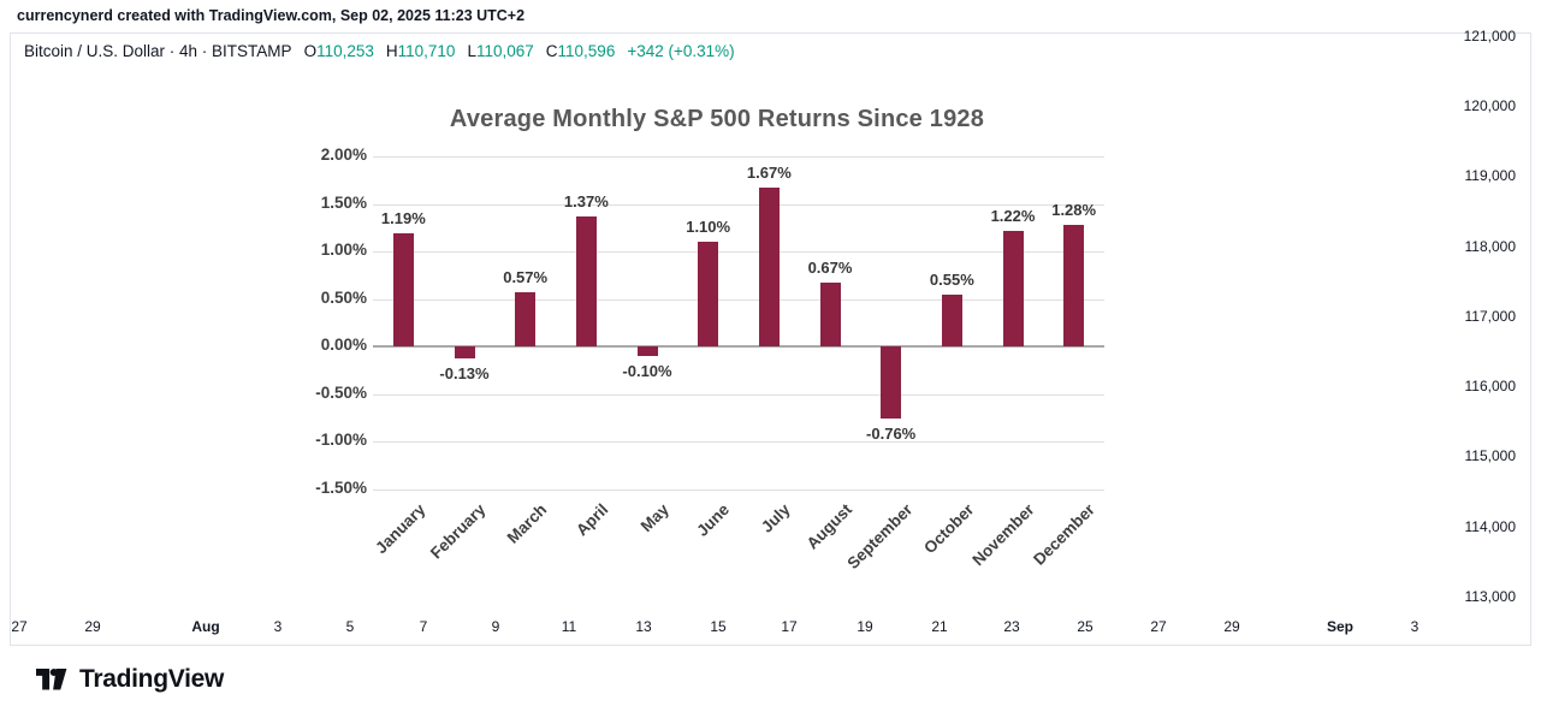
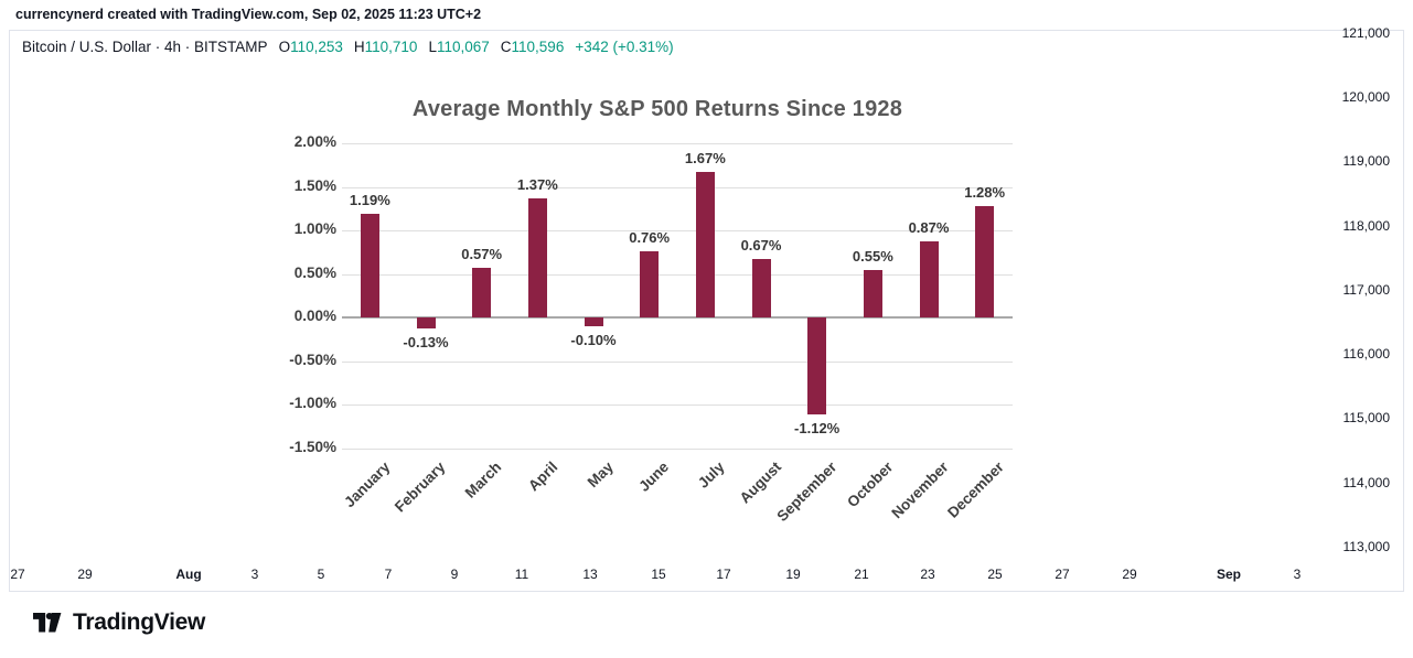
June: 1.10% -> 0.76%
September: -0.76% -> -1.12%
November: 1.22% -> 0.87%
